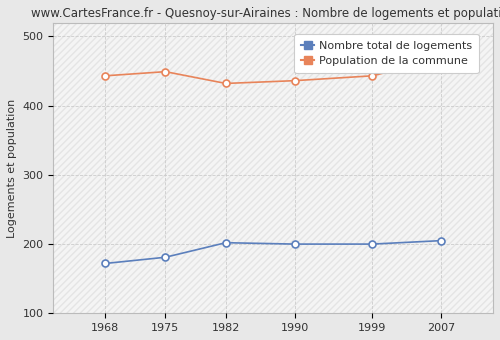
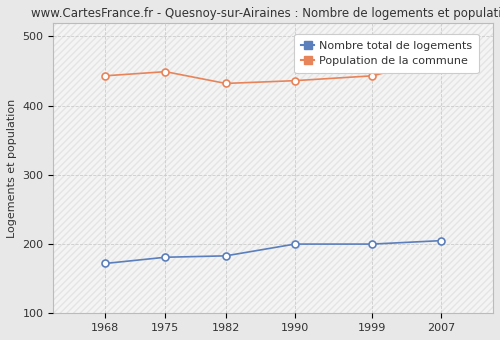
Nombre total de logements/1982: 202 -> 183
